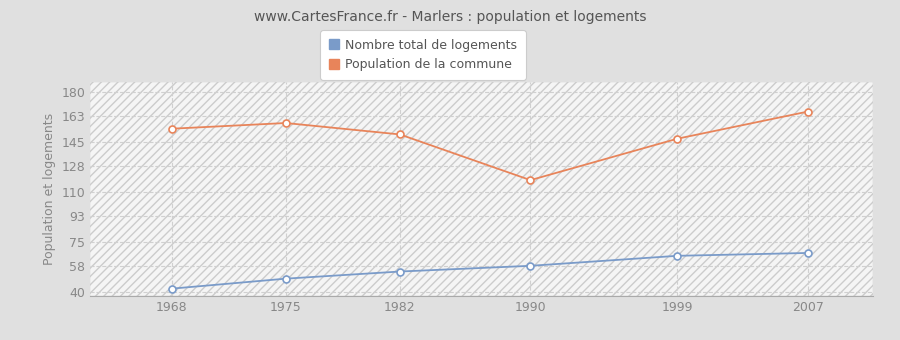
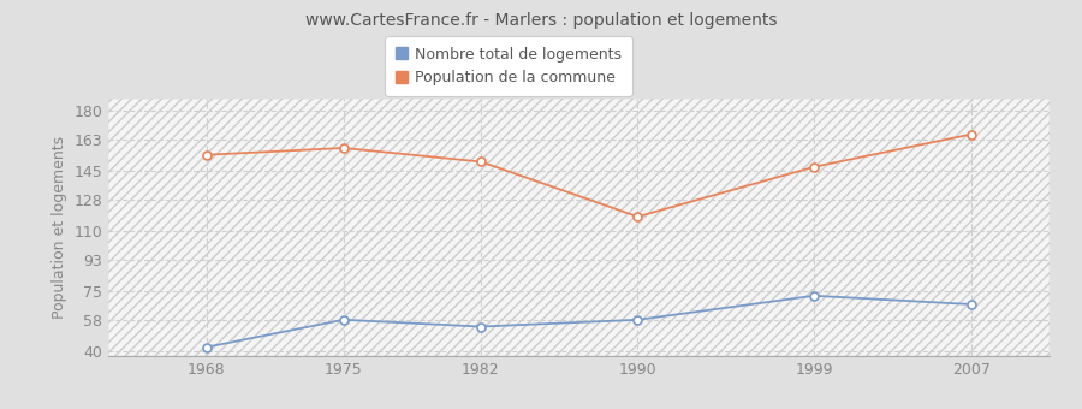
Nombre total de logements/1975: 49 -> 58
Nombre total de logements/1999: 65 -> 72
